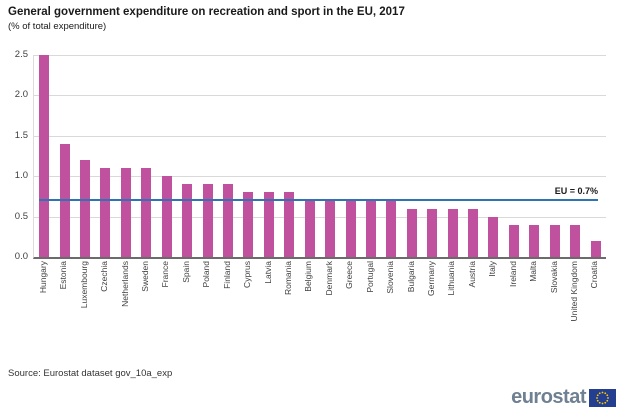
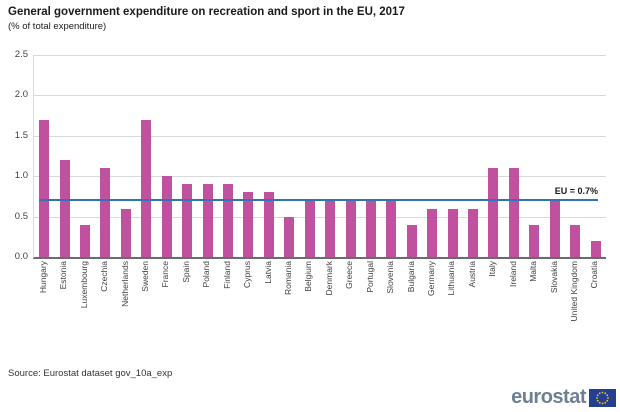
Hungary: 2.5 -> 1.7
Estonia: 1.4 -> 1.2
Luxembourg: 1.2 -> 0.4
Netherlands: 1.1 -> 0.6
Sweden: 1.1 -> 1.7
Romania: 0.8 -> 0.5
Bulgaria: 0.6 -> 0.4
Italy: 0.5 -> 1.1
Ireland: 0.4 -> 1.1
Slovakia: 0.4 -> 0.7
